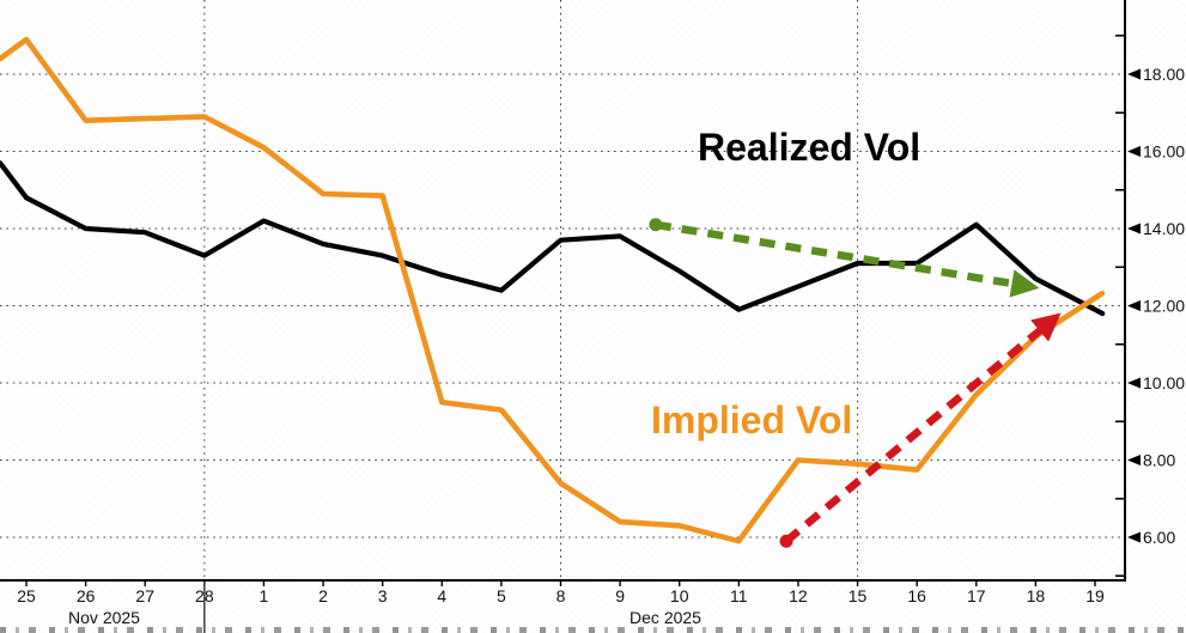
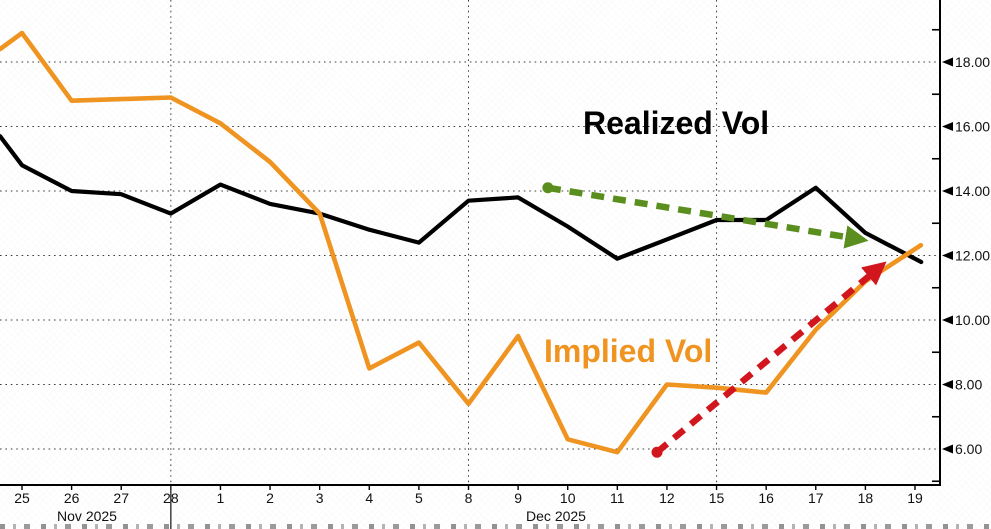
Implied Vol/3: 14.8 -> 13.3
Implied Vol/4: 9.5 -> 8.5
Implied Vol/9: 6.4 -> 9.5
